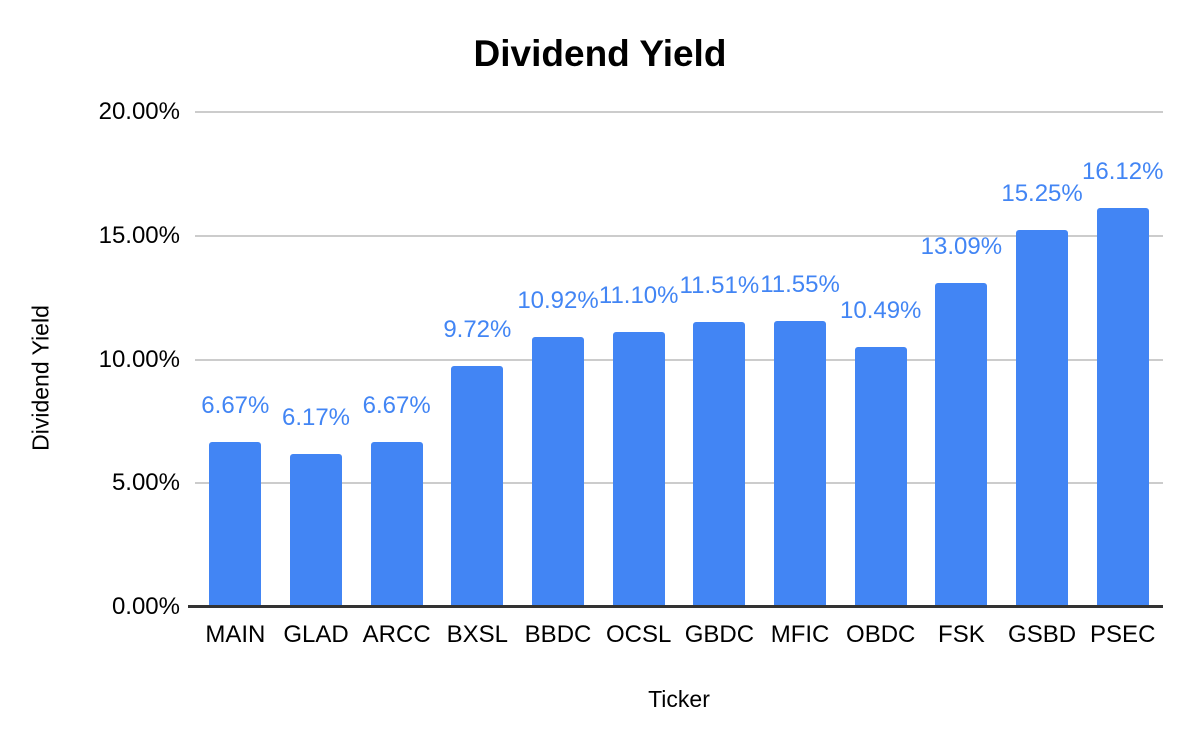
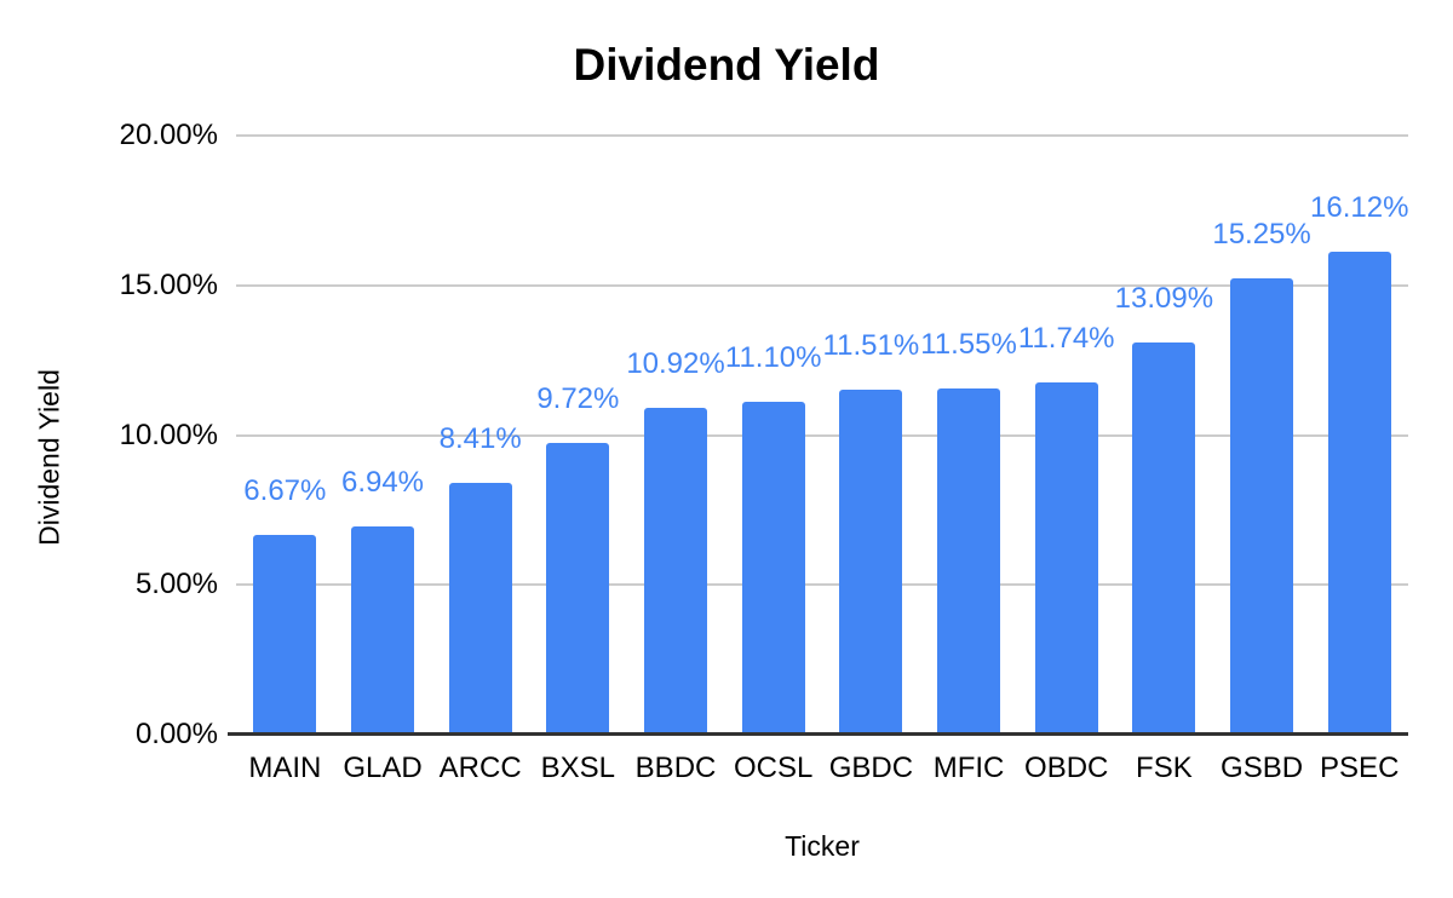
GLAD: 6.17% -> 6.94%
ARCC: 6.67% -> 8.41%
OBDC: 10.49% -> 11.74%
